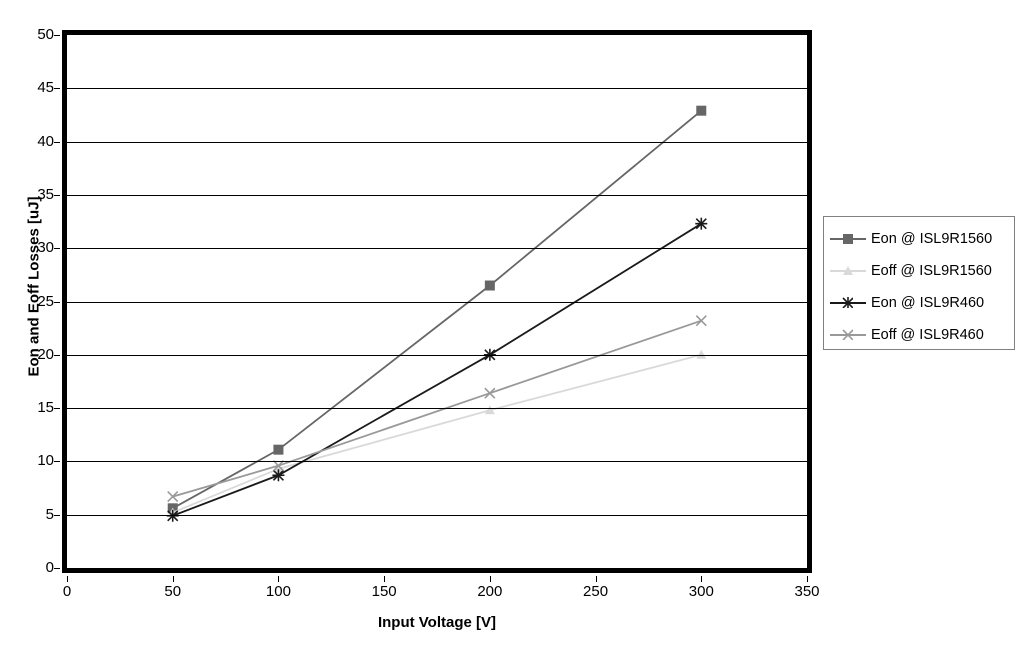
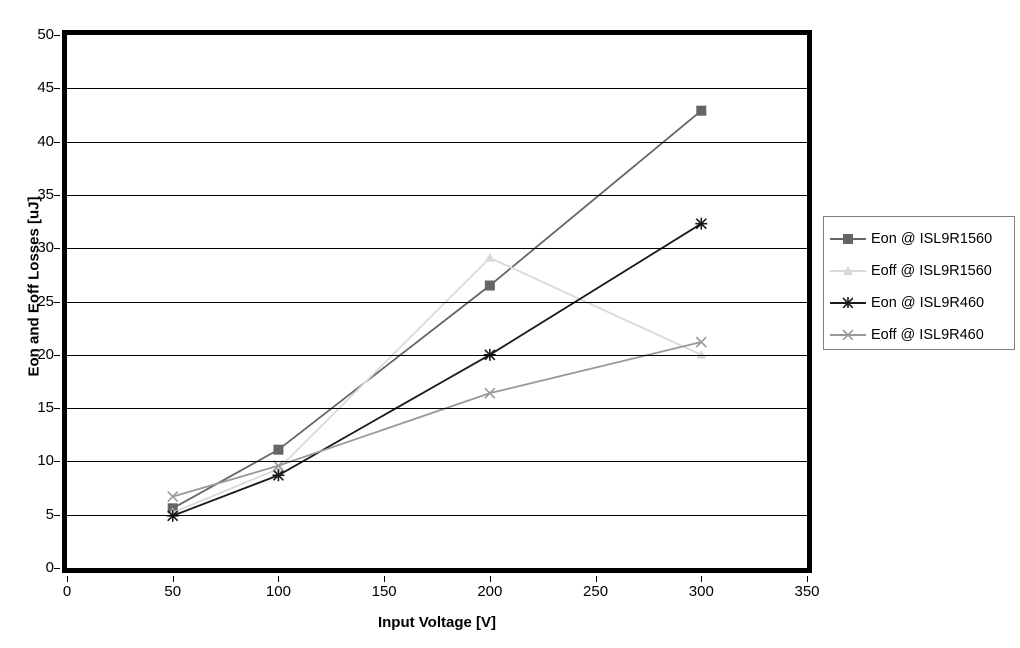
Eoff @ ISL9R1560/200: 14.8 -> 29.1
Eoff @ ISL9R460/300: 23.2 -> 21.2
